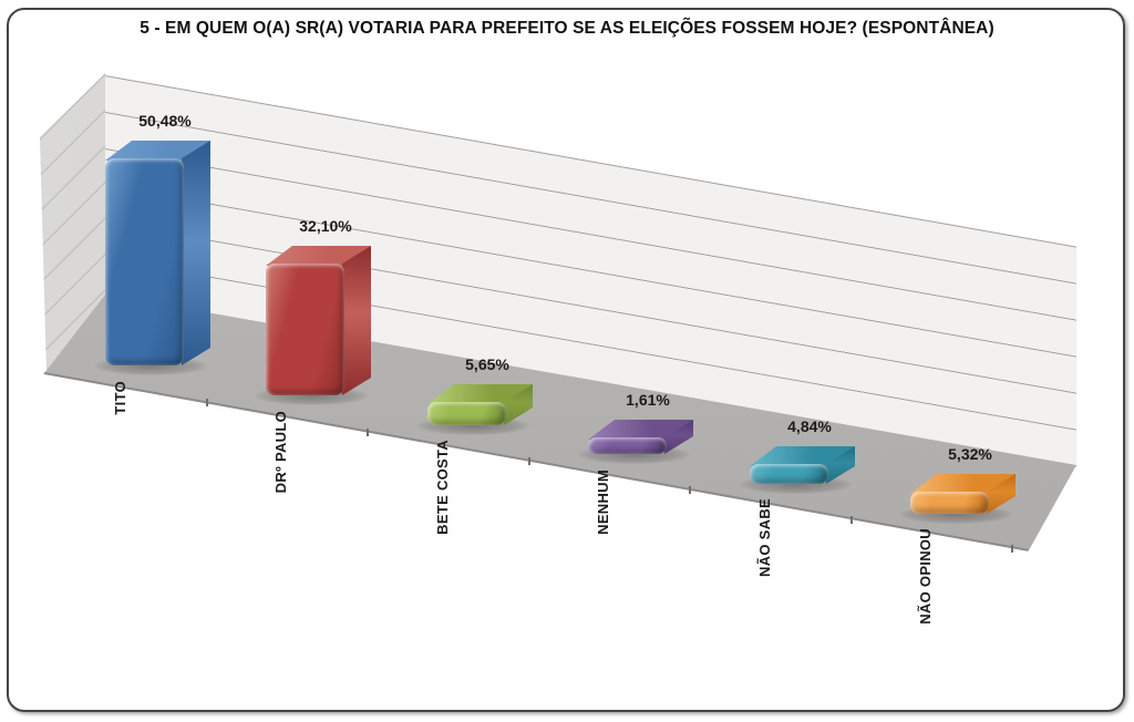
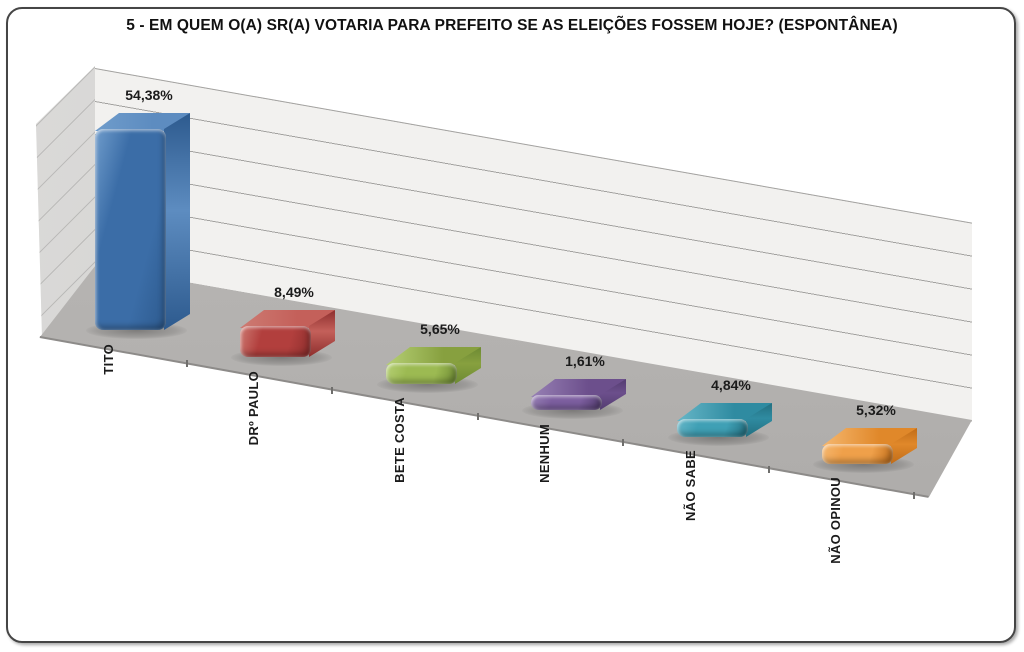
TITO: 50,48% -> 54,38%
DRº PAULO: 32,10% -> 8,49%
